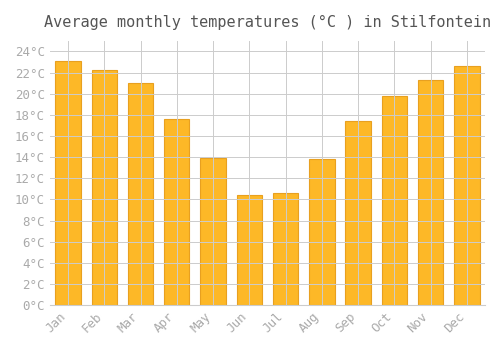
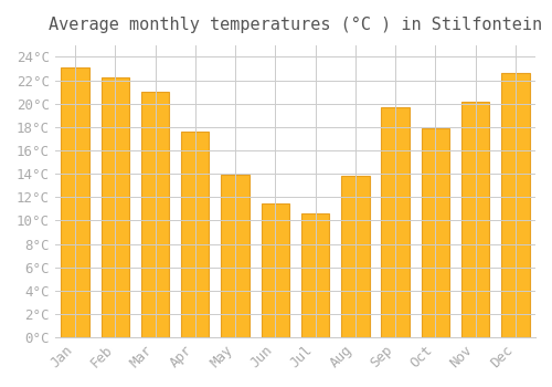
Jun: 10.4°C -> 11.5°C
Sep: 17.4°C -> 19.7°C
Oct: 19.8°C -> 17.9°C
Nov: 21.3°C -> 20.2°C
